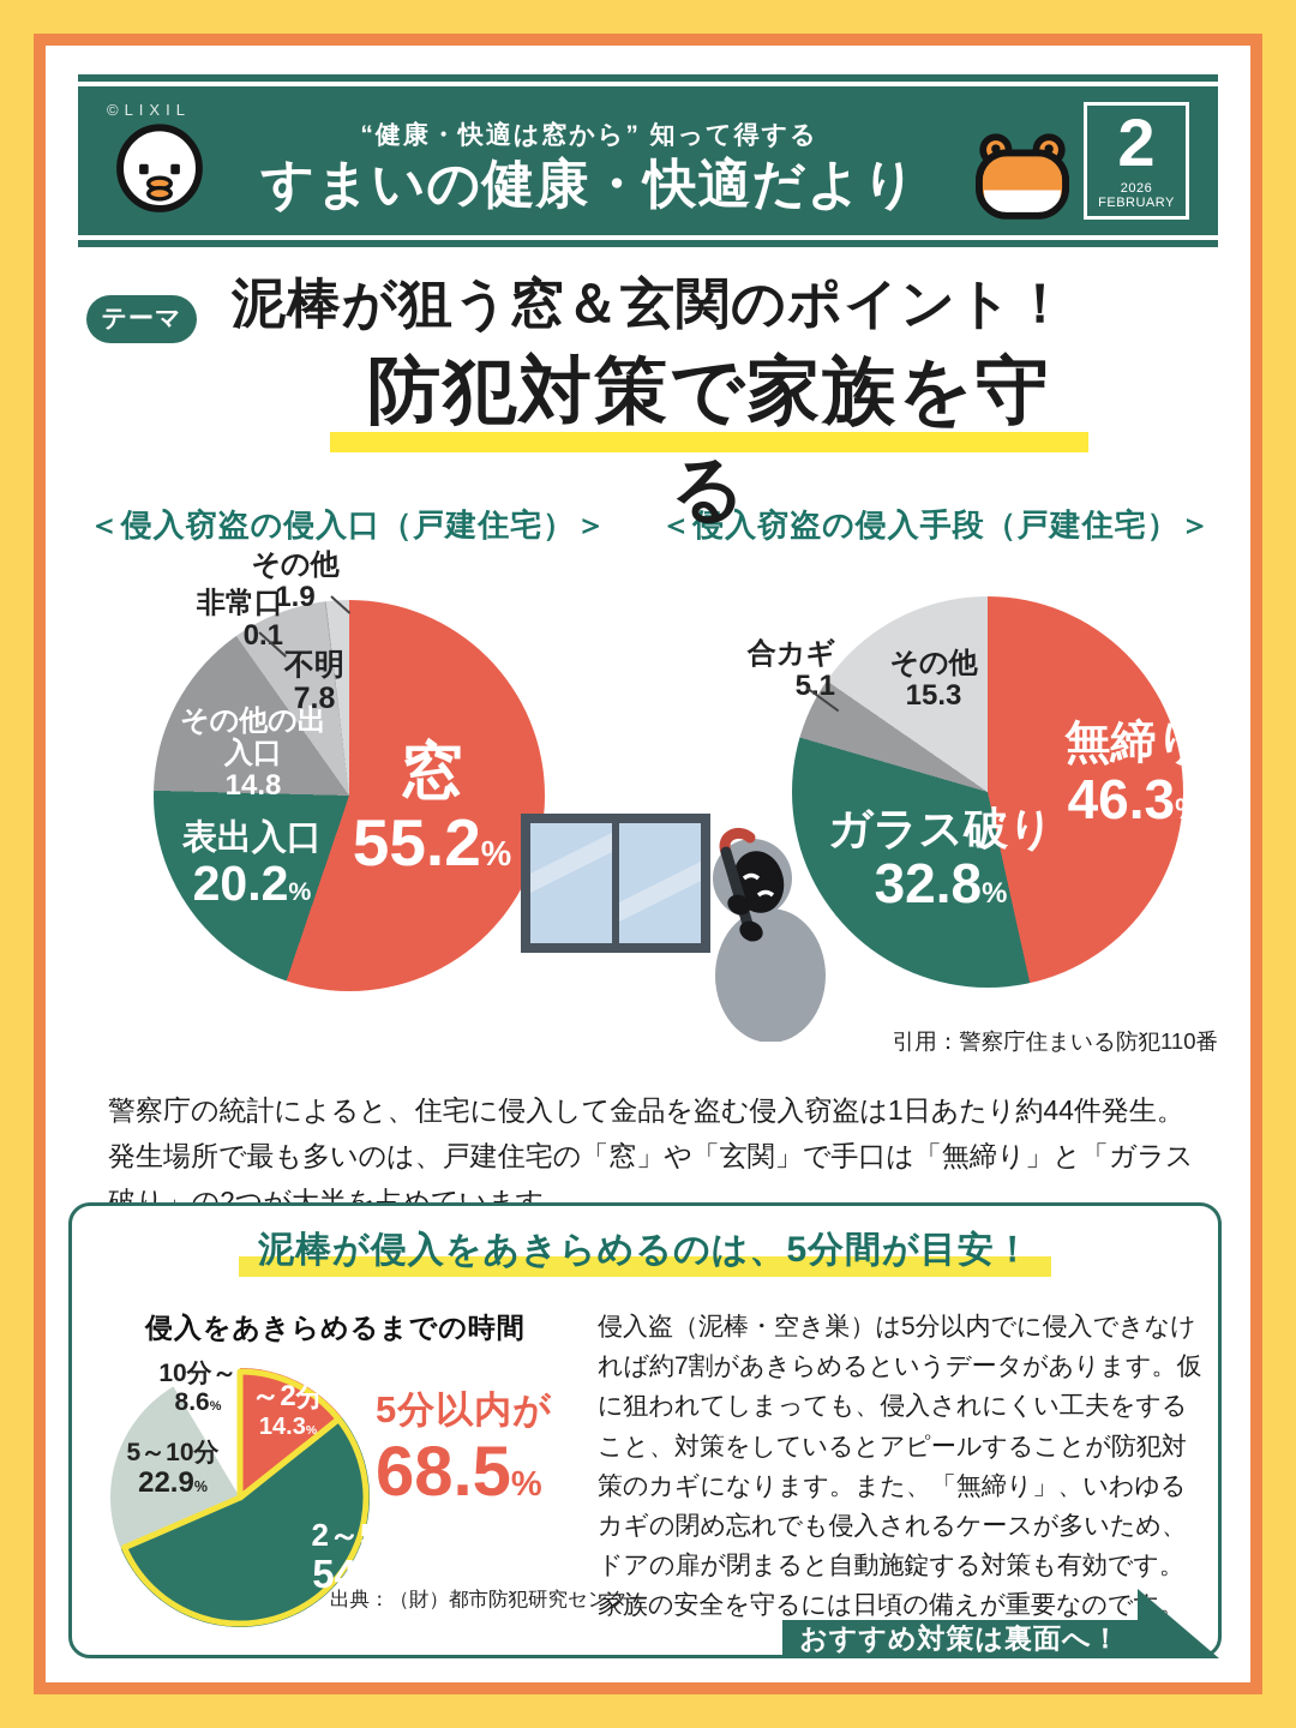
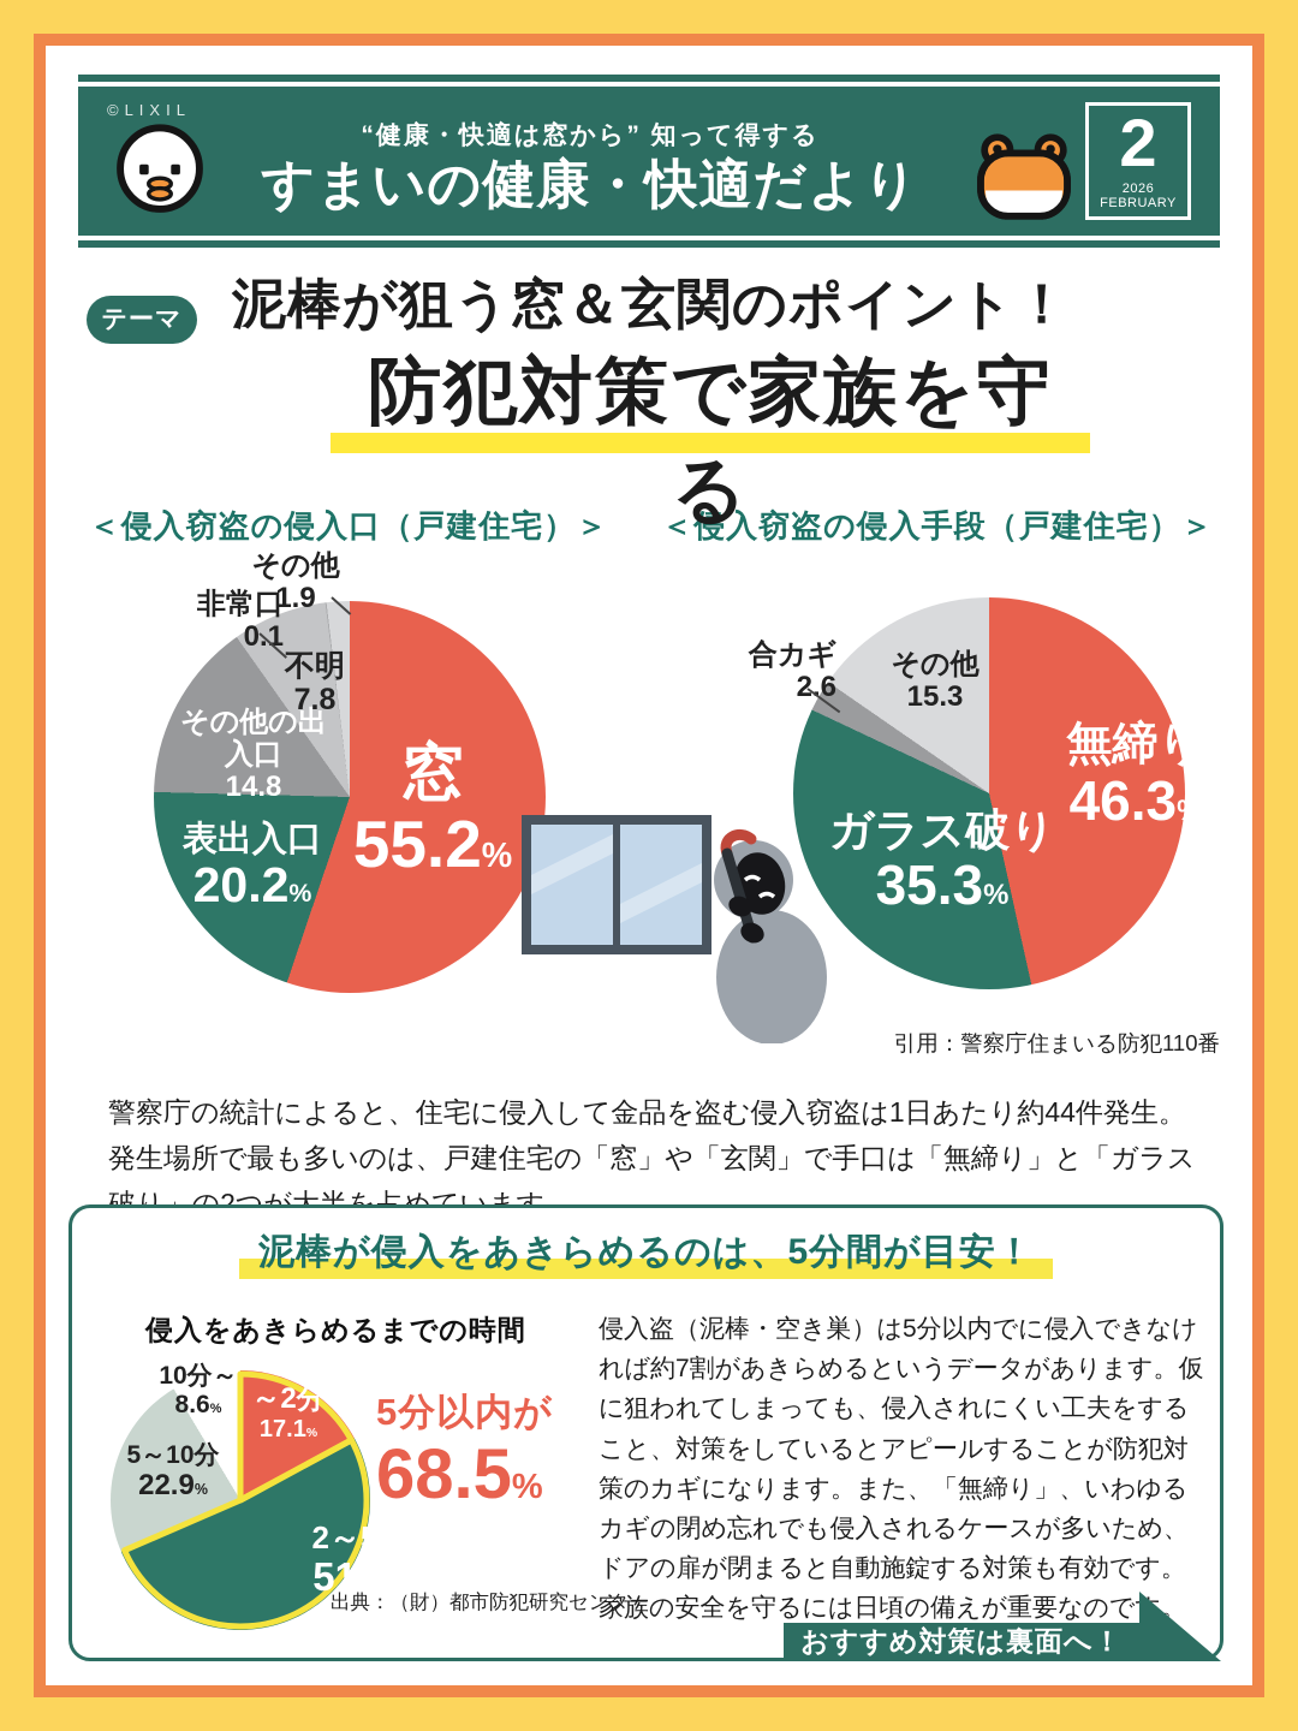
＜侵入窃盗の侵入手段（戸建住宅）＞/ガラス破り: 32.8 -> 35.3
＜侵入窃盗の侵入手段（戸建住宅）＞/合カギ: 5.1 -> 2.6
侵入をあきらめるまでの時間/～2分: 14.3 -> 17.1
侵入をあきらめるまでの時間/2～5分: 54.2 -> 51.4
